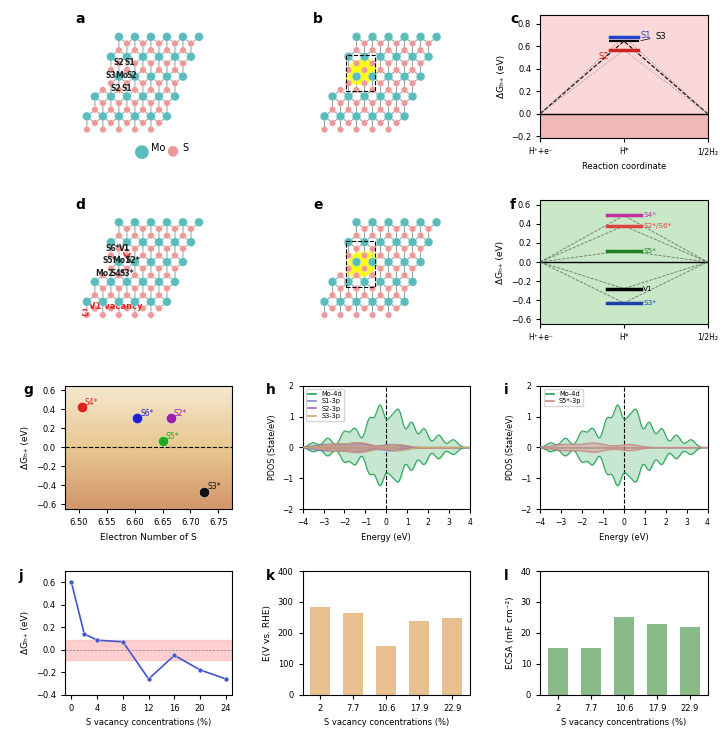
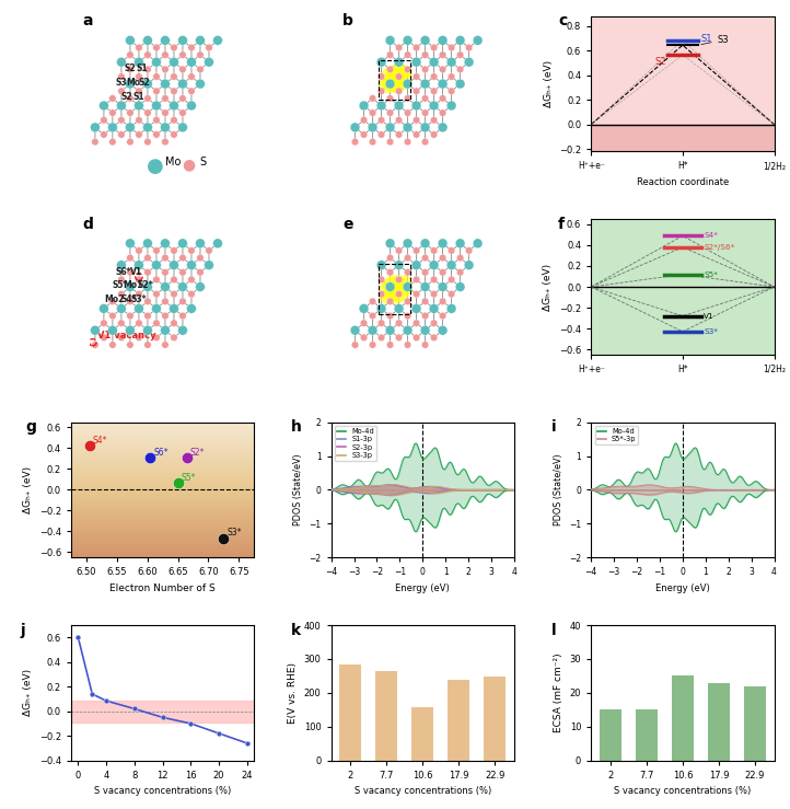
8: 0.07 -> 0.02
12: -0.26 -> -0.05
16: -0.05 -> -0.10
